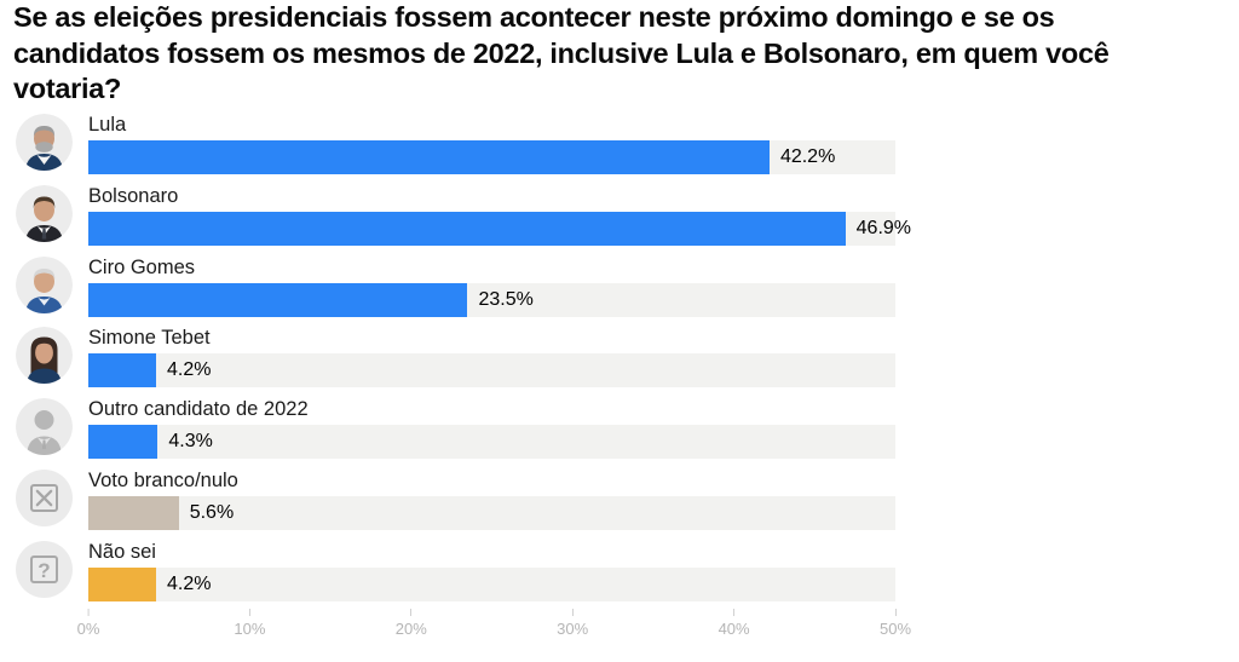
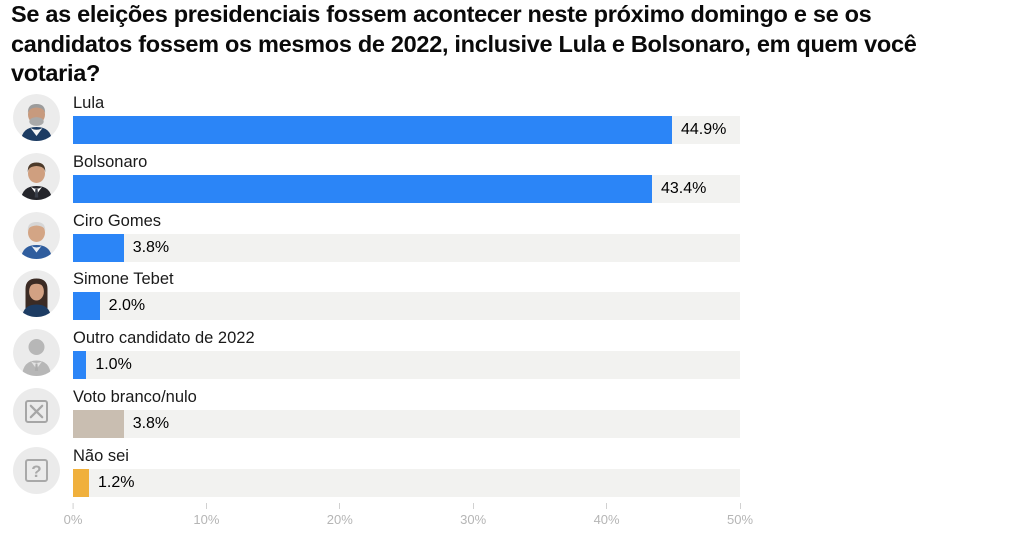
Lula: 42.2% -> 44.9%
Bolsonaro: 46.9% -> 43.4%
Ciro Gomes: 23.5% -> 3.8%
Simone Tebet: 4.2% -> 2.0%
Outro candidato de 2022: 4.3% -> 1.0%
Voto branco/nulo: 5.6% -> 3.8%
Não sei: 4.2% -> 1.2%
